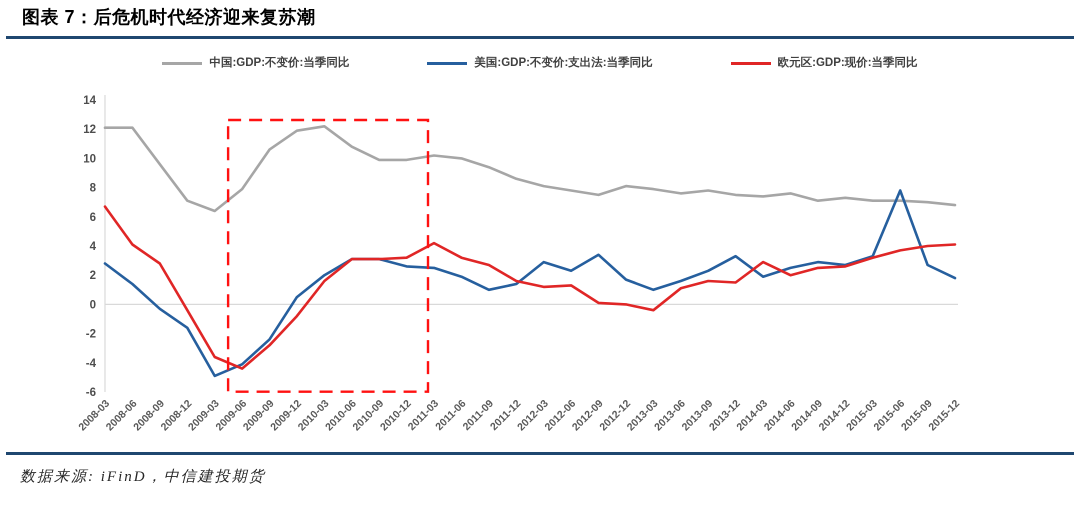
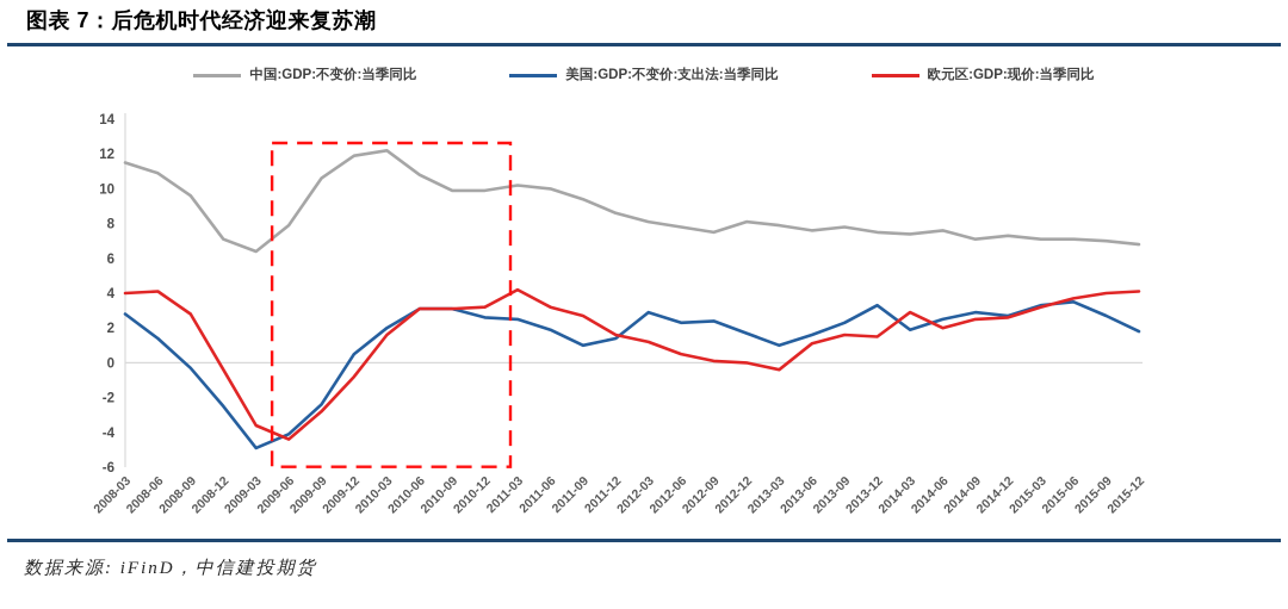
中国:GDP:不变价:当季同比/2008-03: 12.1 -> 11.5
欧元区:GDP:现价:当季同比/2008-03: 6.7 -> 4.0
中国:GDP:不变价:当季同比/2008-06: 12.1 -> 10.9
美国:GDP:不变价:支出法:当季同比/2008-12: -1.6 -> -2.5
欧元区:GDP:现价:当季同比/2012-06: 1.3 -> 0.5
美国:GDP:不变价:支出法:当季同比/2012-09: 3.4 -> 2.4
美国:GDP:不变价:支出法:当季同比/2015-06: 7.8 -> 3.5
